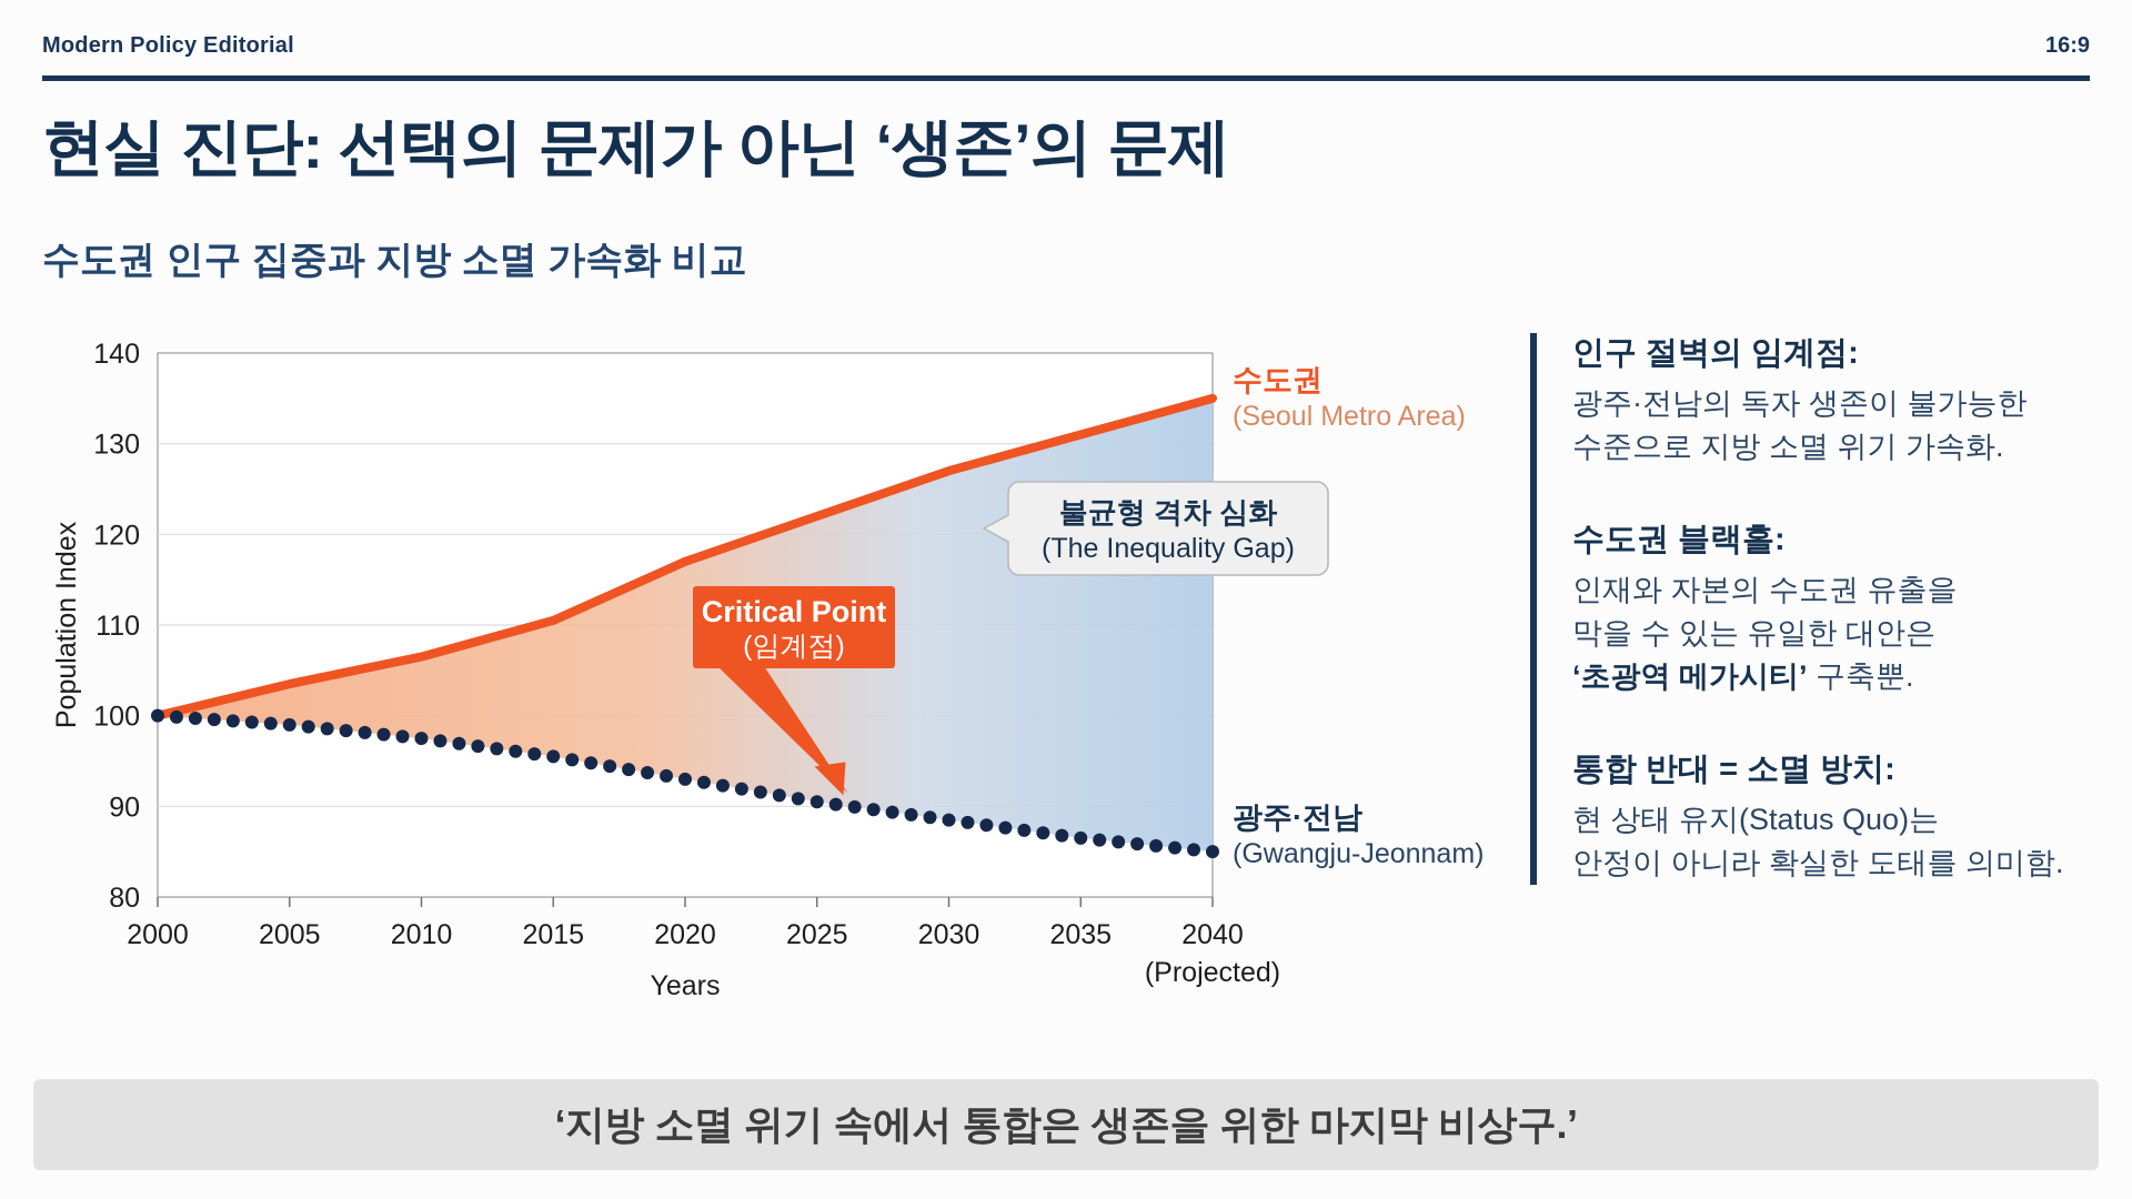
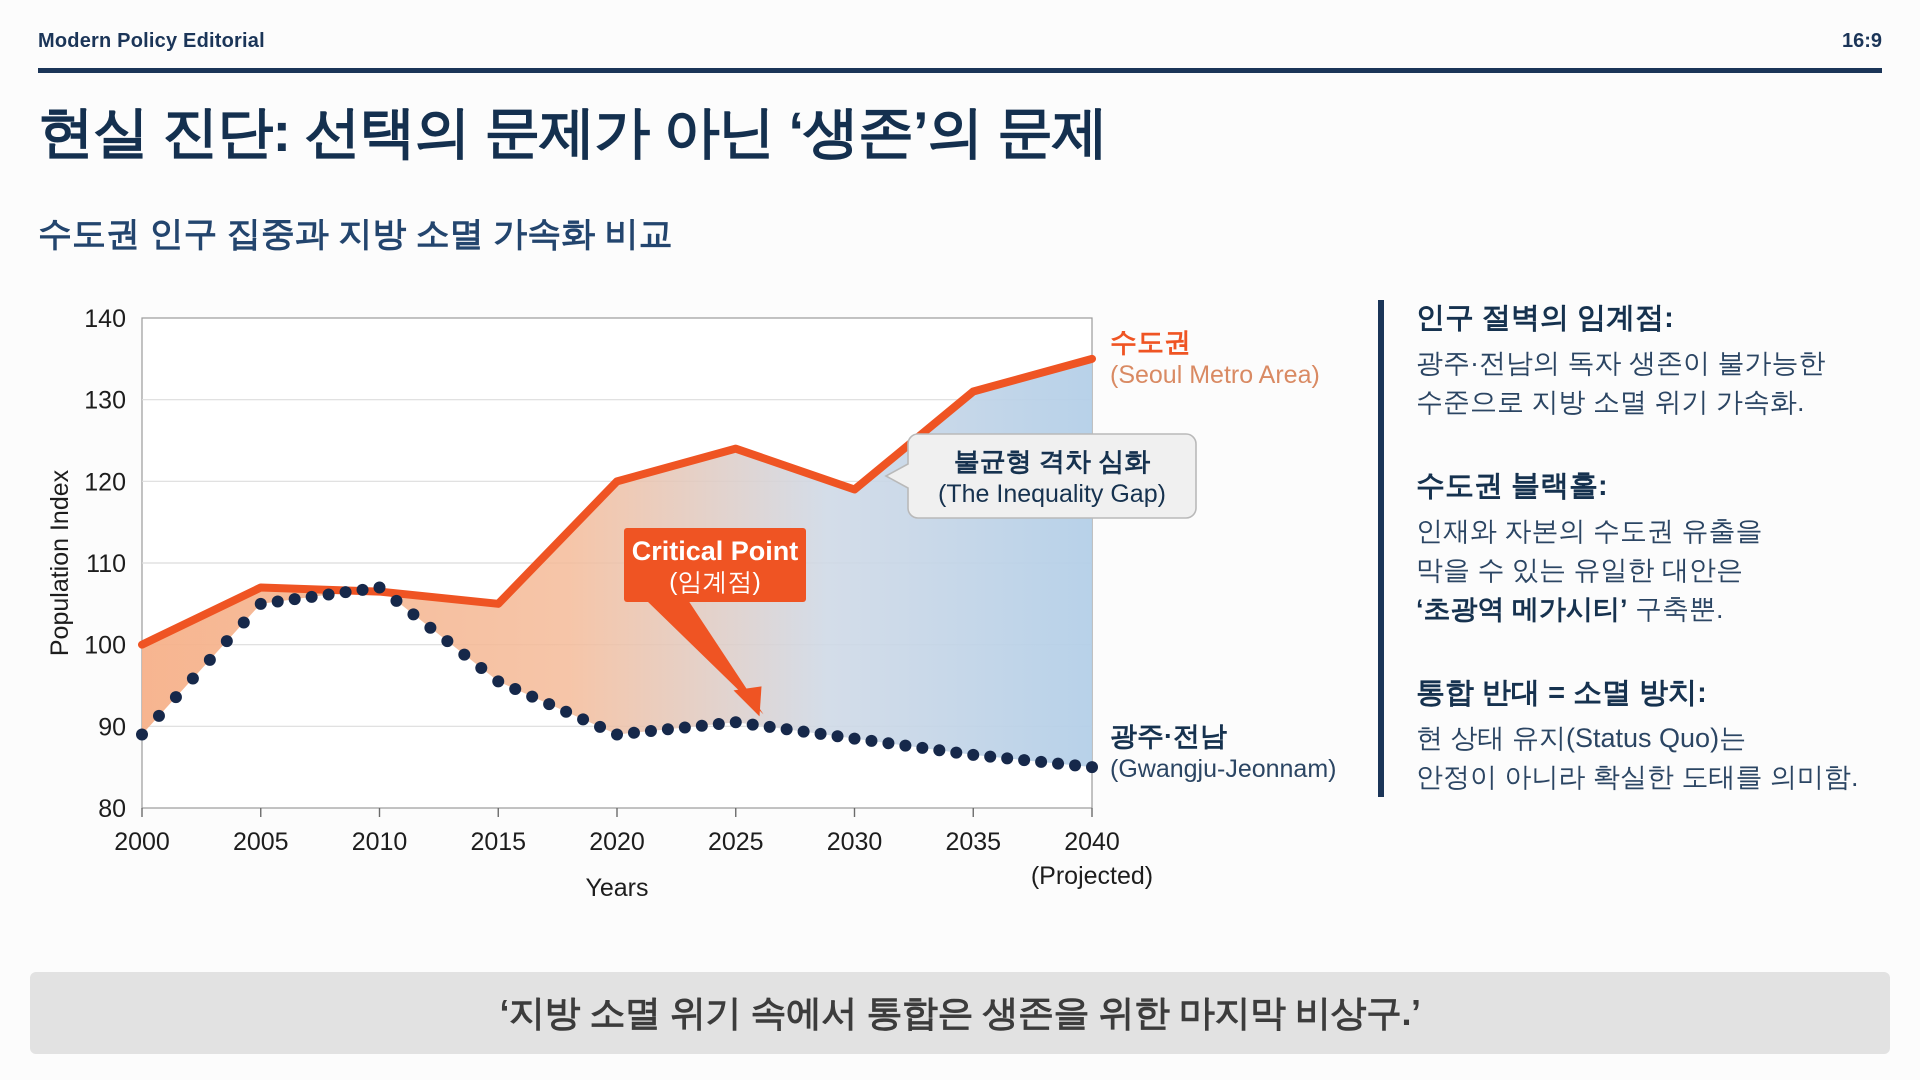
광주·전남/2000: 100 -> 89
수도권/2005: 104 -> 107
광주·전남/2005: 99 -> 105
광주·전남/2010: 98 -> 107
수도권/2015: 110 -> 105
수도권/2020: 117 -> 120
광주·전남/2020: 93 -> 89
수도권/2025: 122 -> 124
수도권/2030: 127 -> 119
